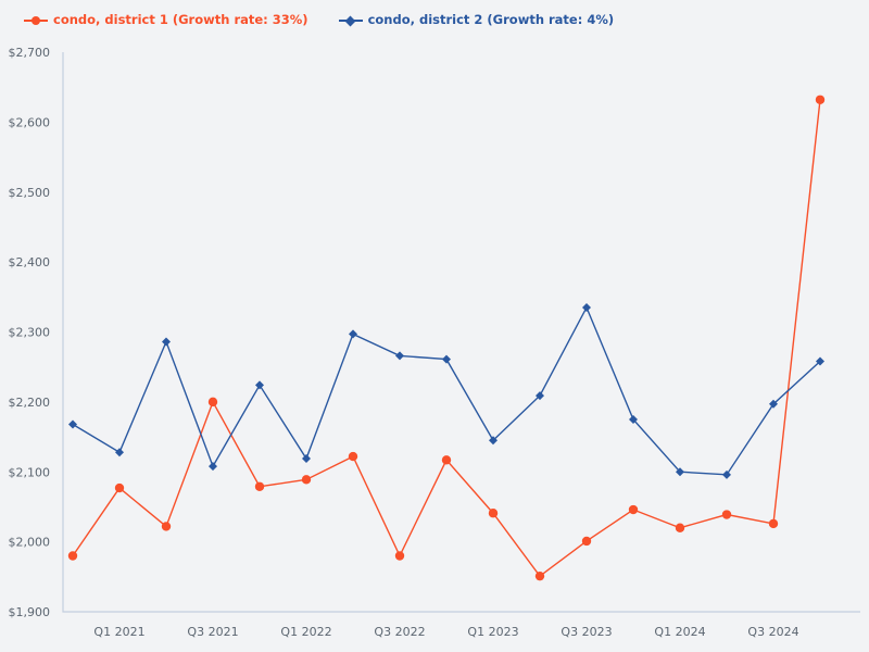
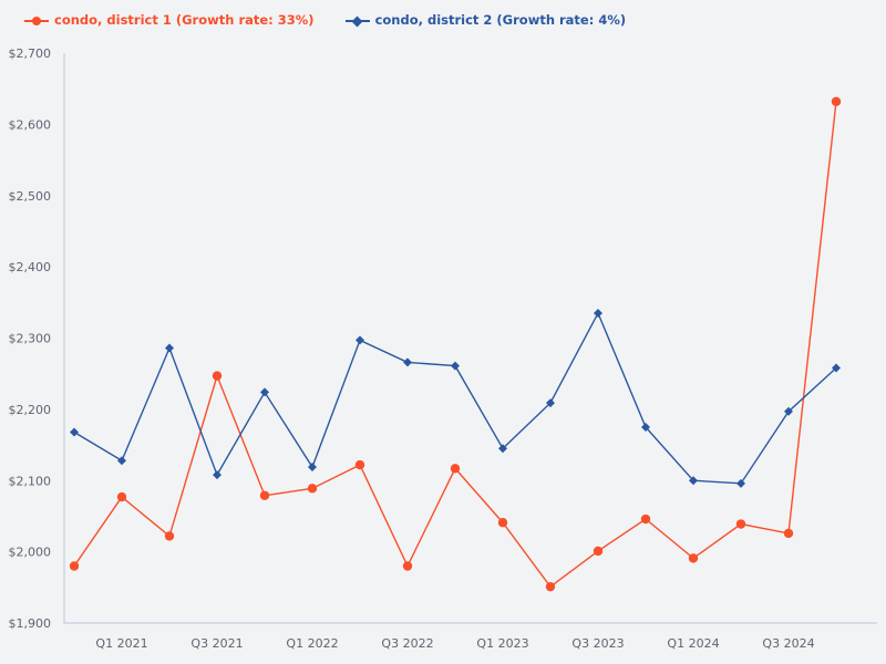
condo, district 1 (Growth rate: 33%)/Q3 2021: $2200 -> $2250
condo, district 1 (Growth rate: 33%)/Q1 2024: $2020 -> $1990
